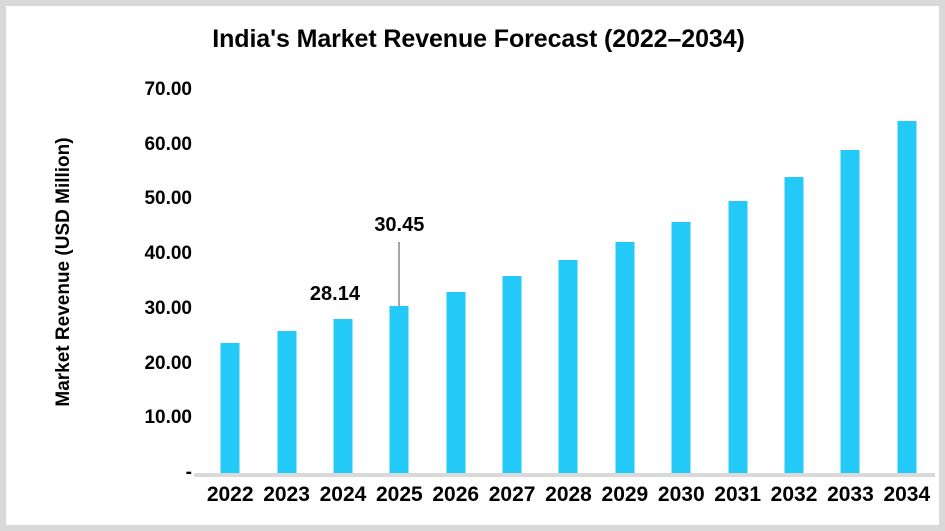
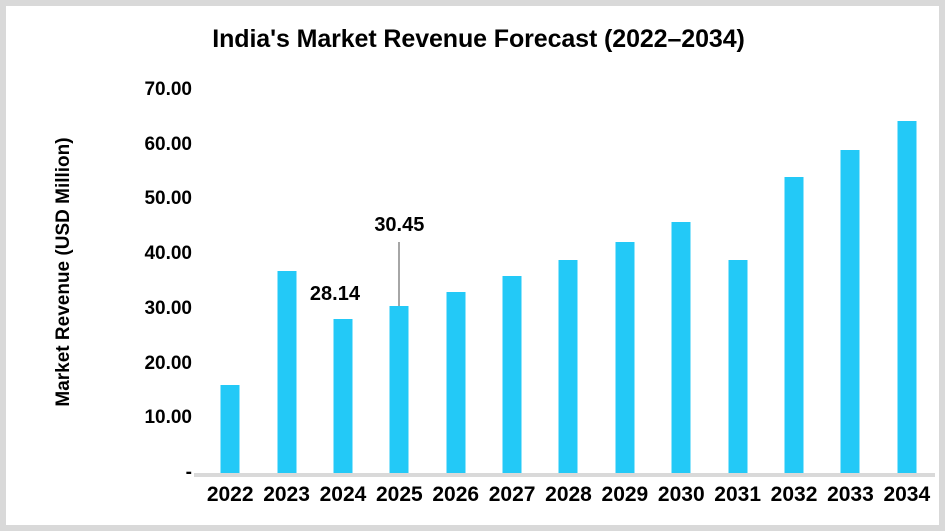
2022: 24 -> 16
2023: 26 -> 37
2031: 50 -> 39
